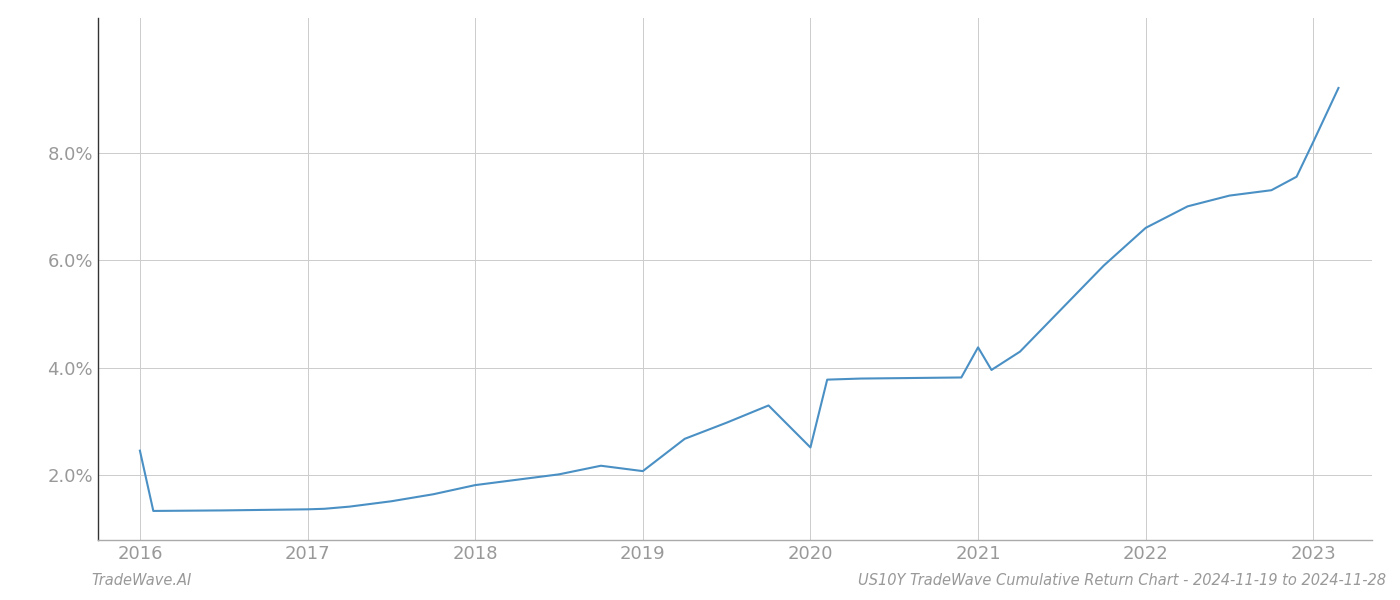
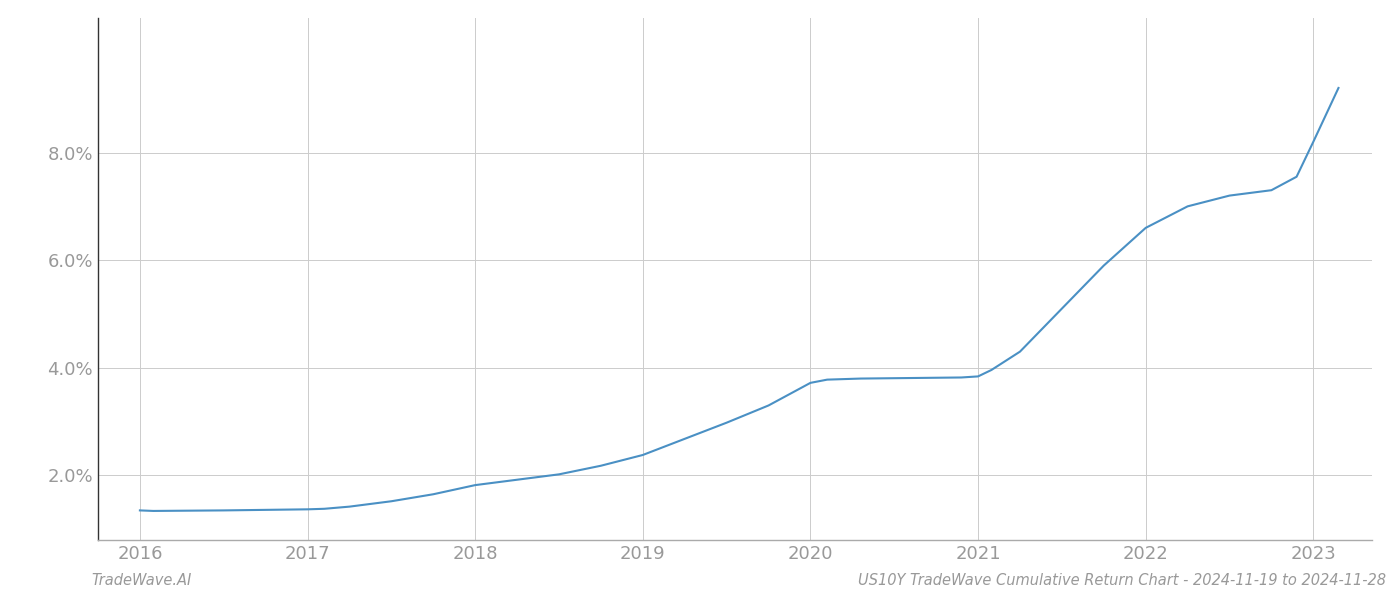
2016: 2.46% -> 1.35%
2019: 2.08% -> 2.38%
2020: 2.52% -> 3.72%
2021: 4.38% -> 3.84%
